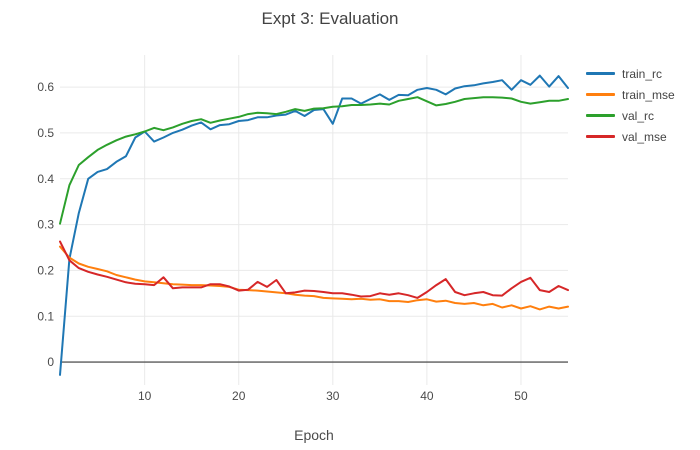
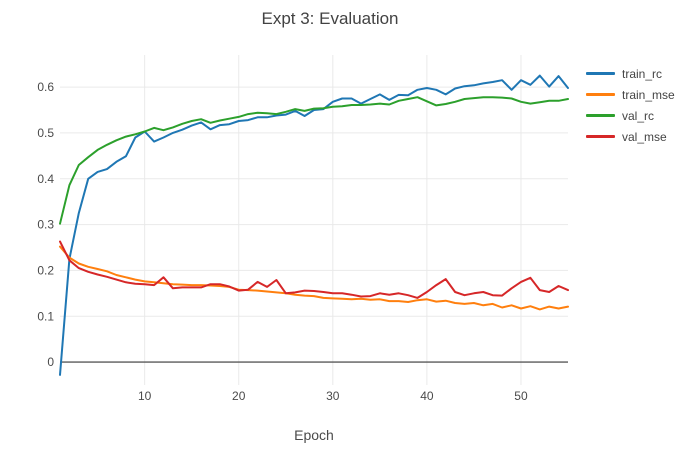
train_rc/30: 0.52 -> 0.57
